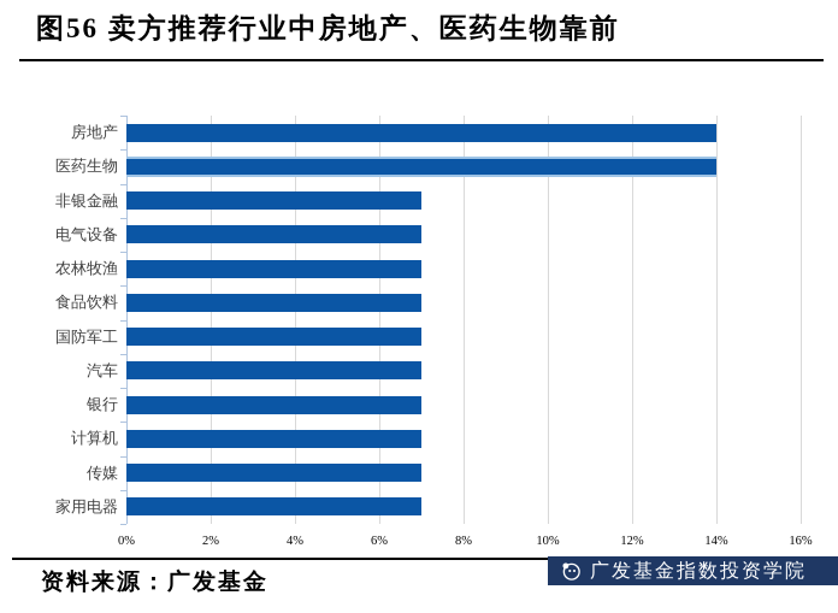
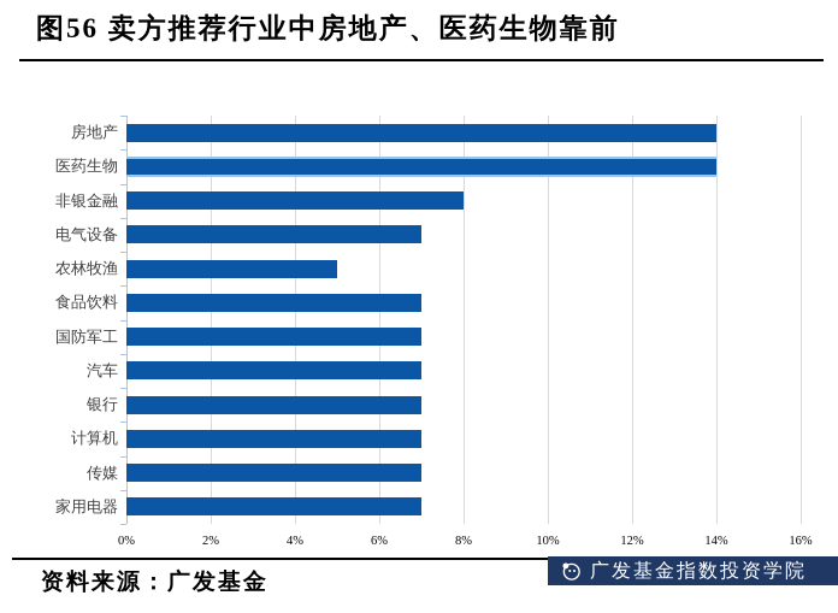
非银金融: 7% -> 8%
农林牧渔: 7% -> 5%
